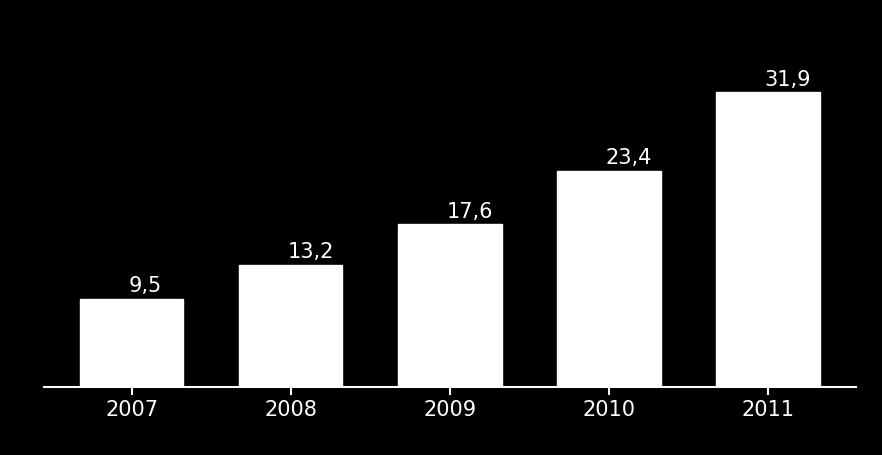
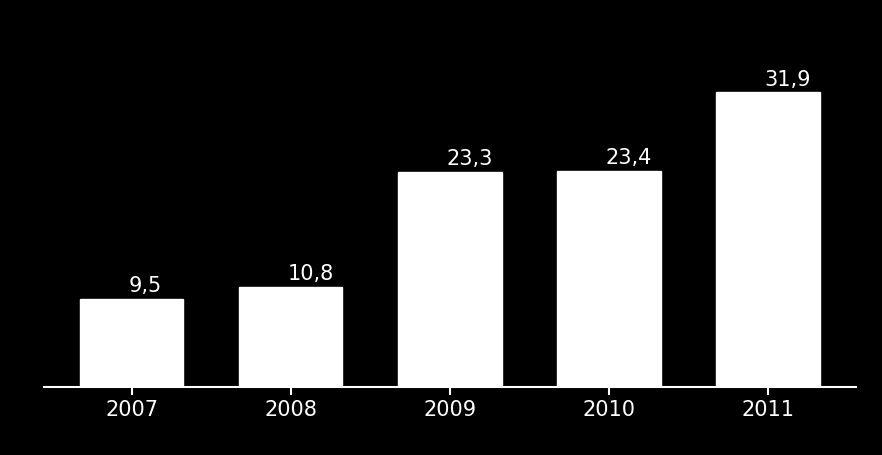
2008: 13,2 -> 10,8
2009: 17,6 -> 23,3
